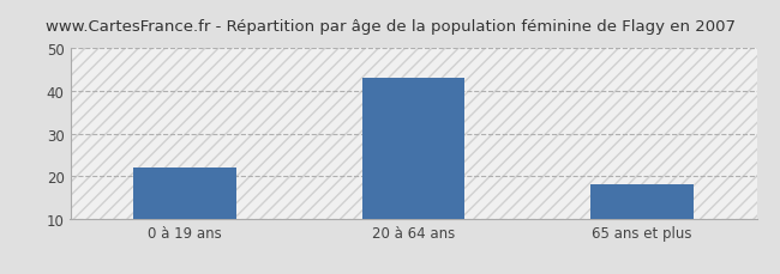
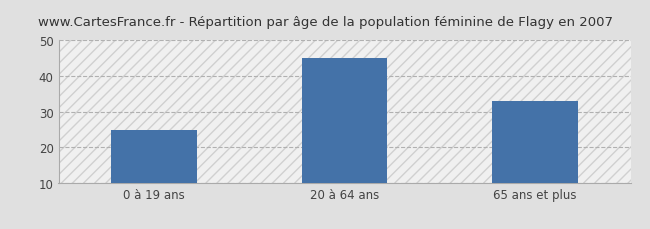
0 à 19 ans: 22 -> 25
20 à 64 ans: 43 -> 45
65 ans et plus: 18 -> 33
